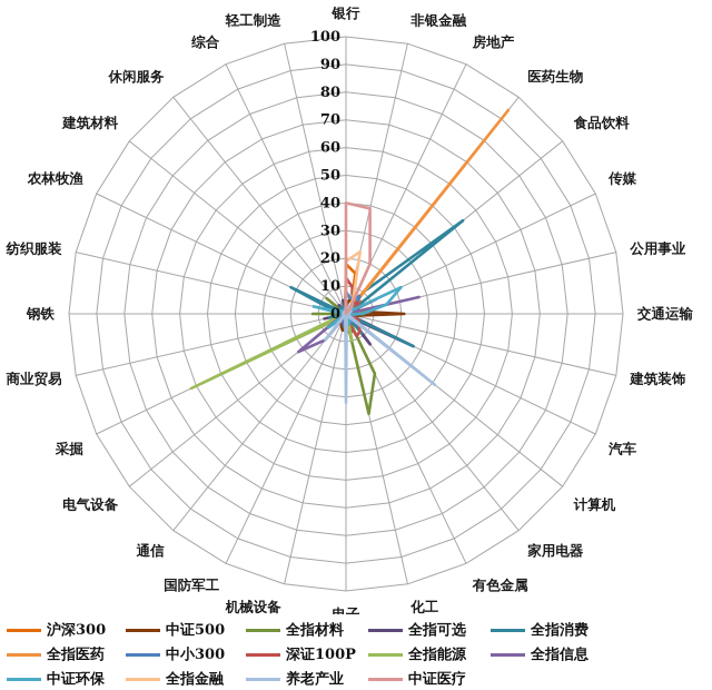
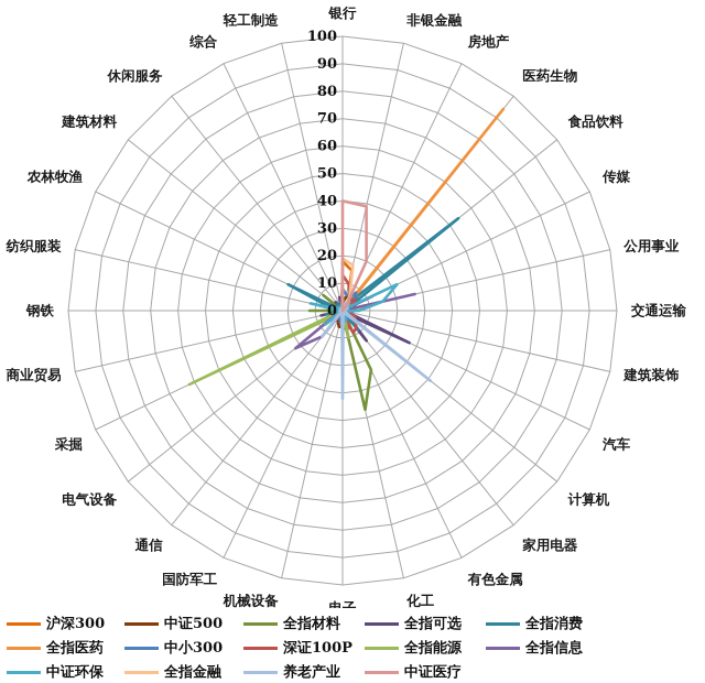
全指金融/非银金融: 23 -> 17
全指消费/医药生物: 10 -> 4
中证500/交通运输: 21 -> 4
全指消费/汽车: 27 -> 2
